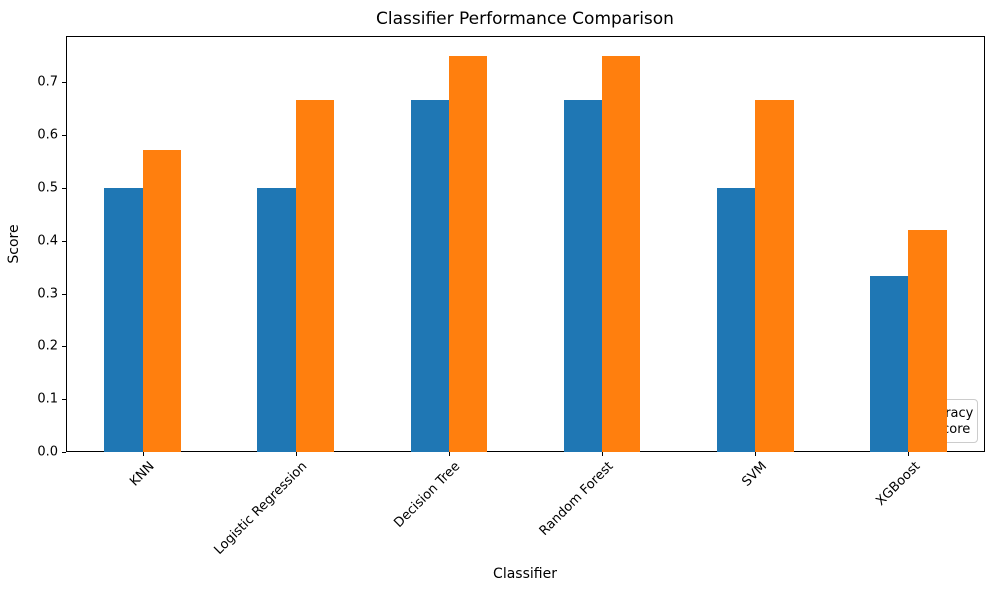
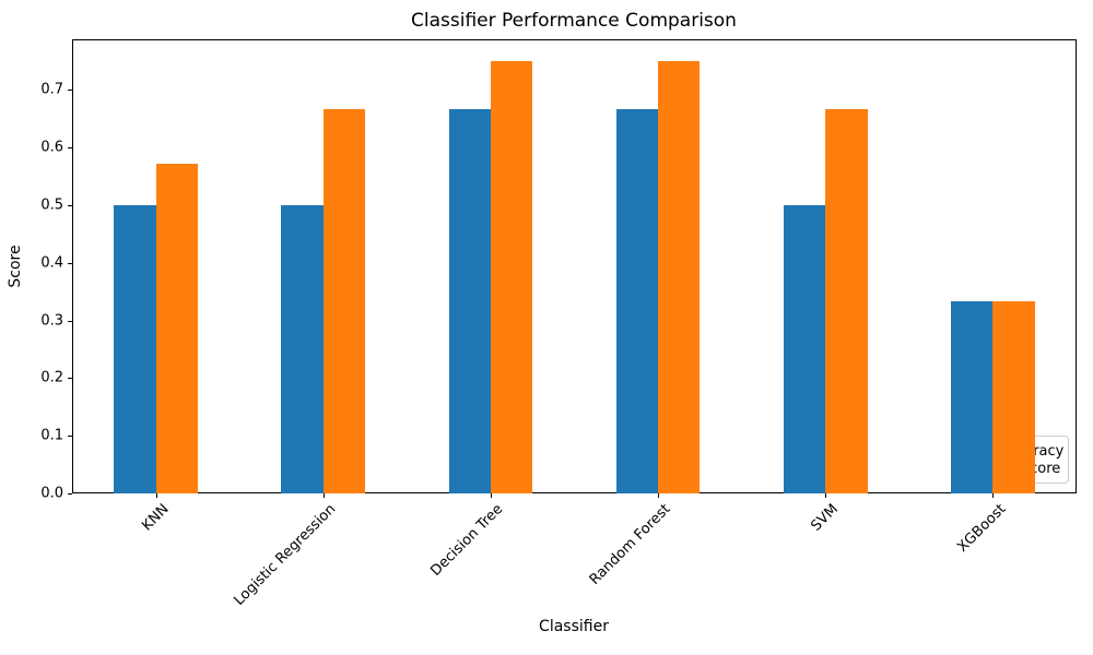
F1 Score/XGBoost: 0.42 -> 0.33
